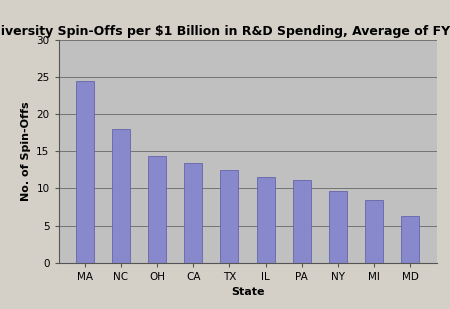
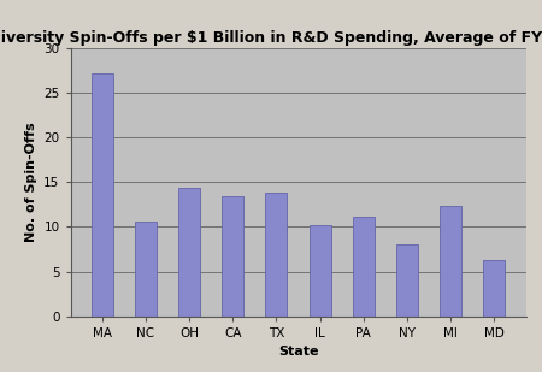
MA: 24.5 -> 27.2
NC: 18.0 -> 10.6
TX: 12.5 -> 13.8
IL: 11.5 -> 10.2
NY: 9.7 -> 8.0
MI: 8.5 -> 12.4
